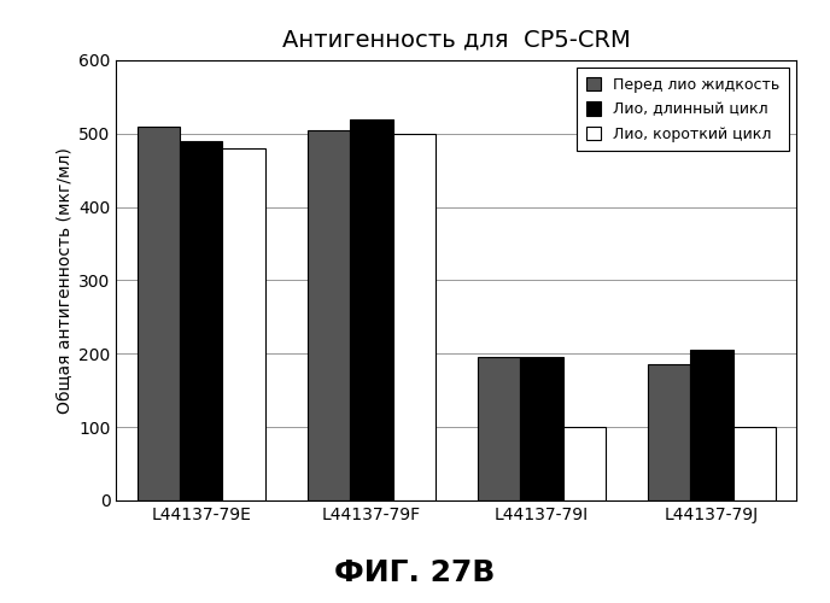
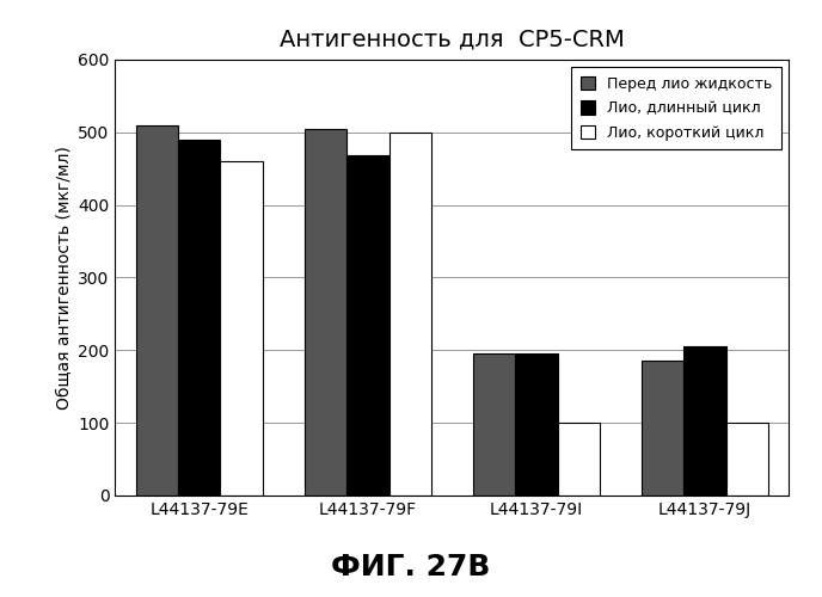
Лио, короткий цикл/L44137-79E: 480 -> 460
Лио, длинный цикл/L44137-79F: 520 -> 468
